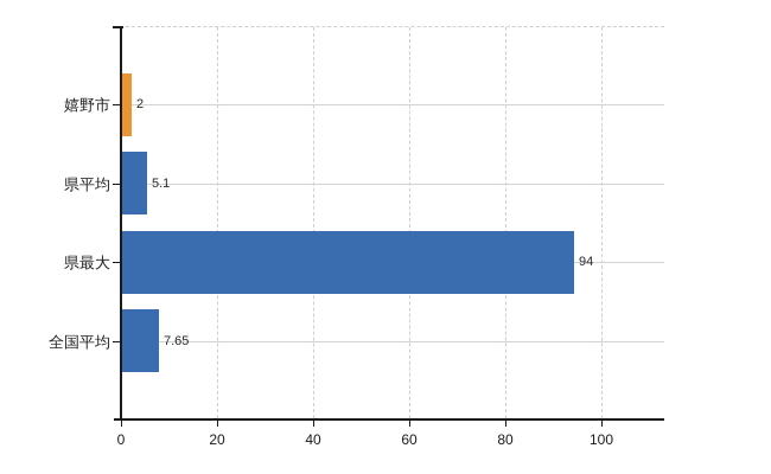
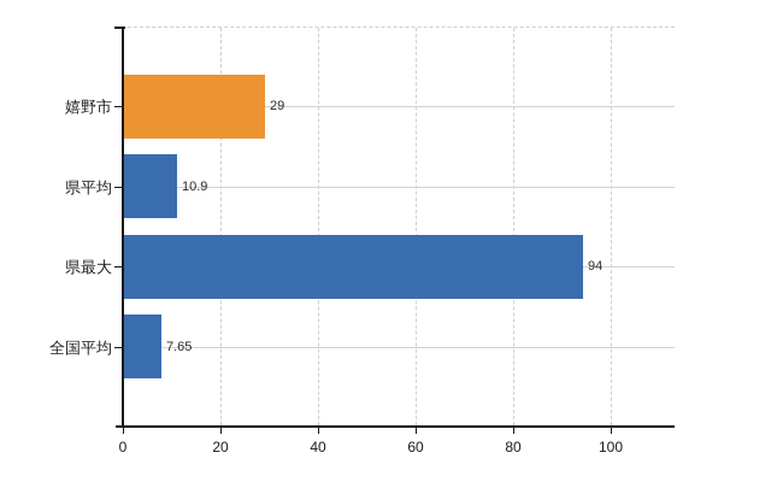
嬉野市: 2 -> 29
県平均: 5.1 -> 10.9
